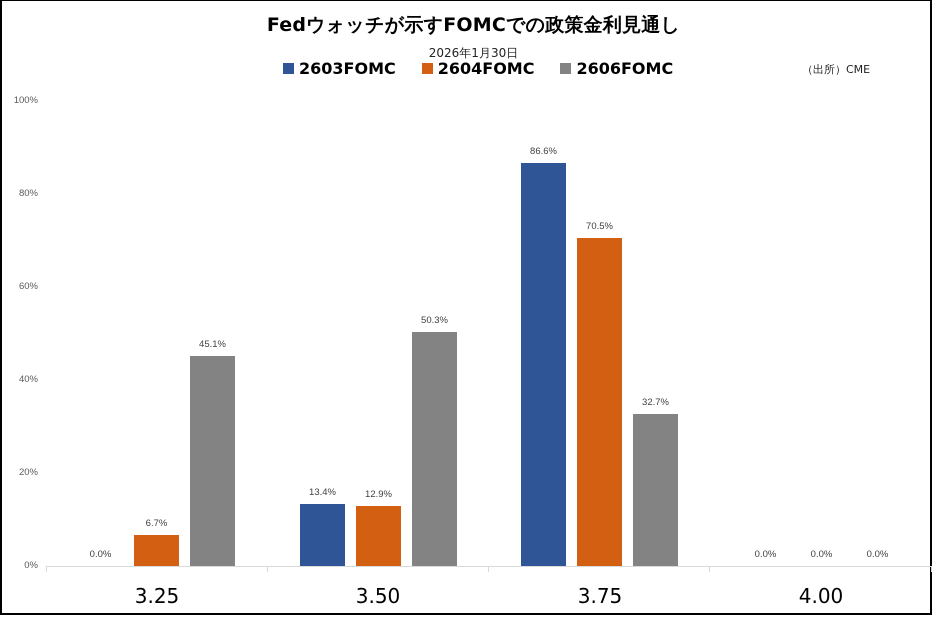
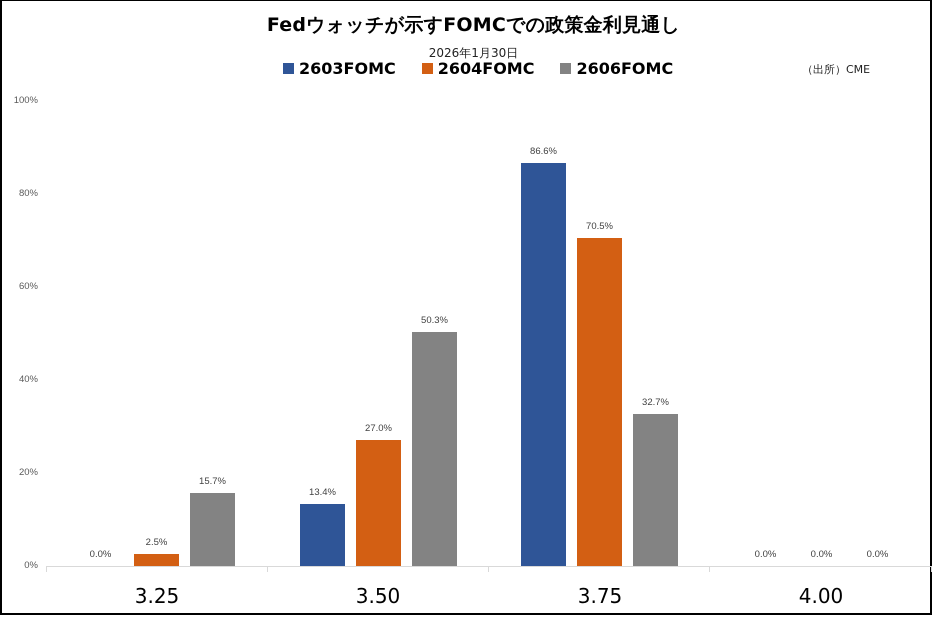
2604FOMC/3.25: 6.7% -> 2.5%
2606FOMC/3.25: 45.1% -> 15.7%
2604FOMC/3.50: 12.9% -> 27.0%
